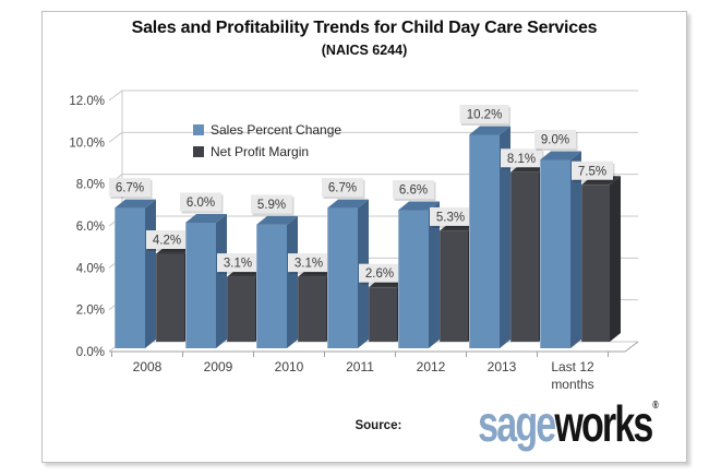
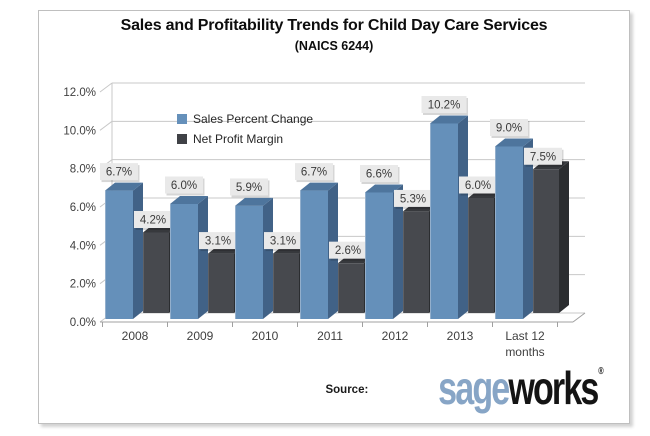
Net Profit Margin/2013: 8.1% -> 6.0%
